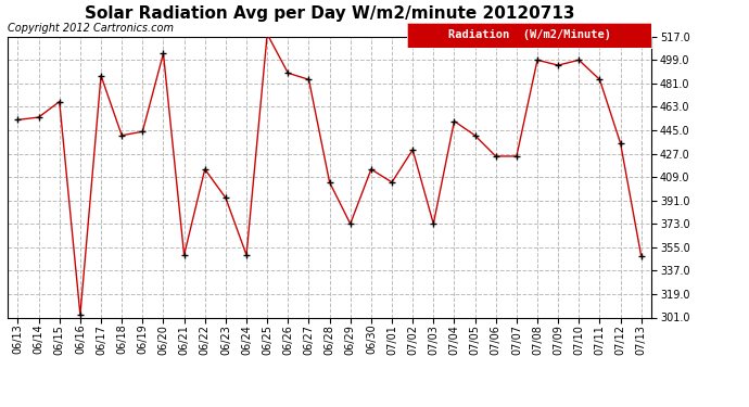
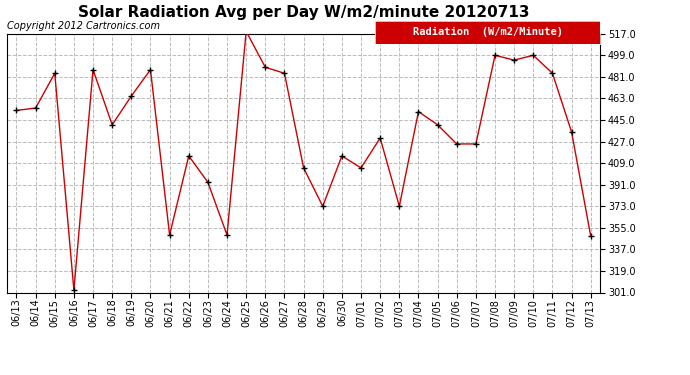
06/15: 467 -> 484
06/19: 444 -> 465
06/20: 504 -> 487
